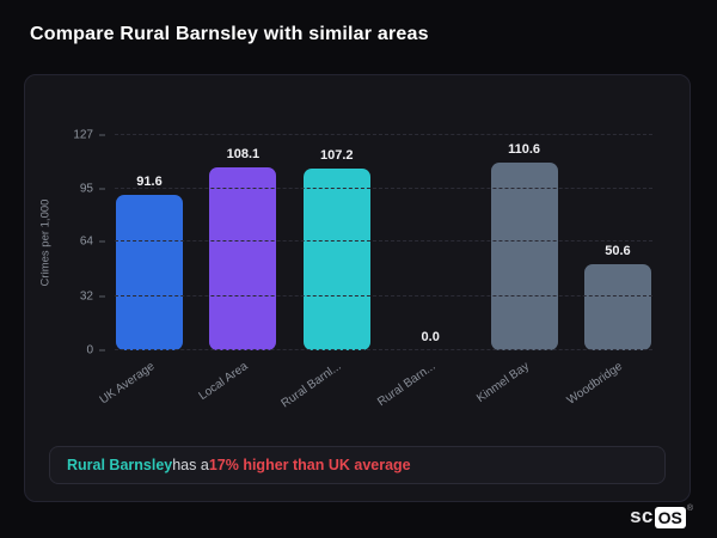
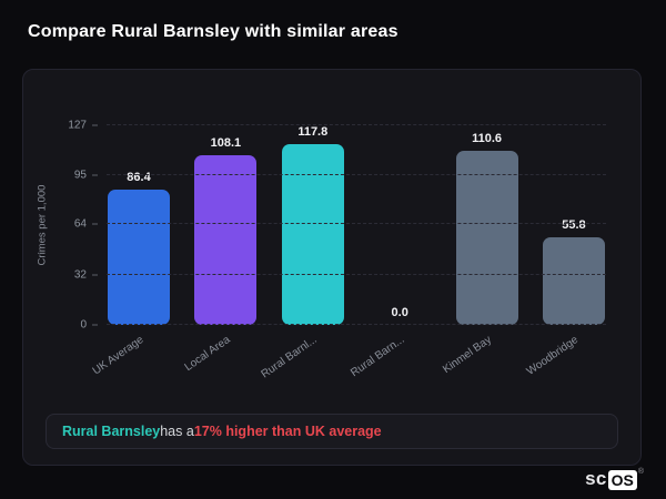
UK Average: 91.6 -> 86.4
Rural Barnl...: 107.2 -> 117.8
Woodbridge: 50.6 -> 55.8
